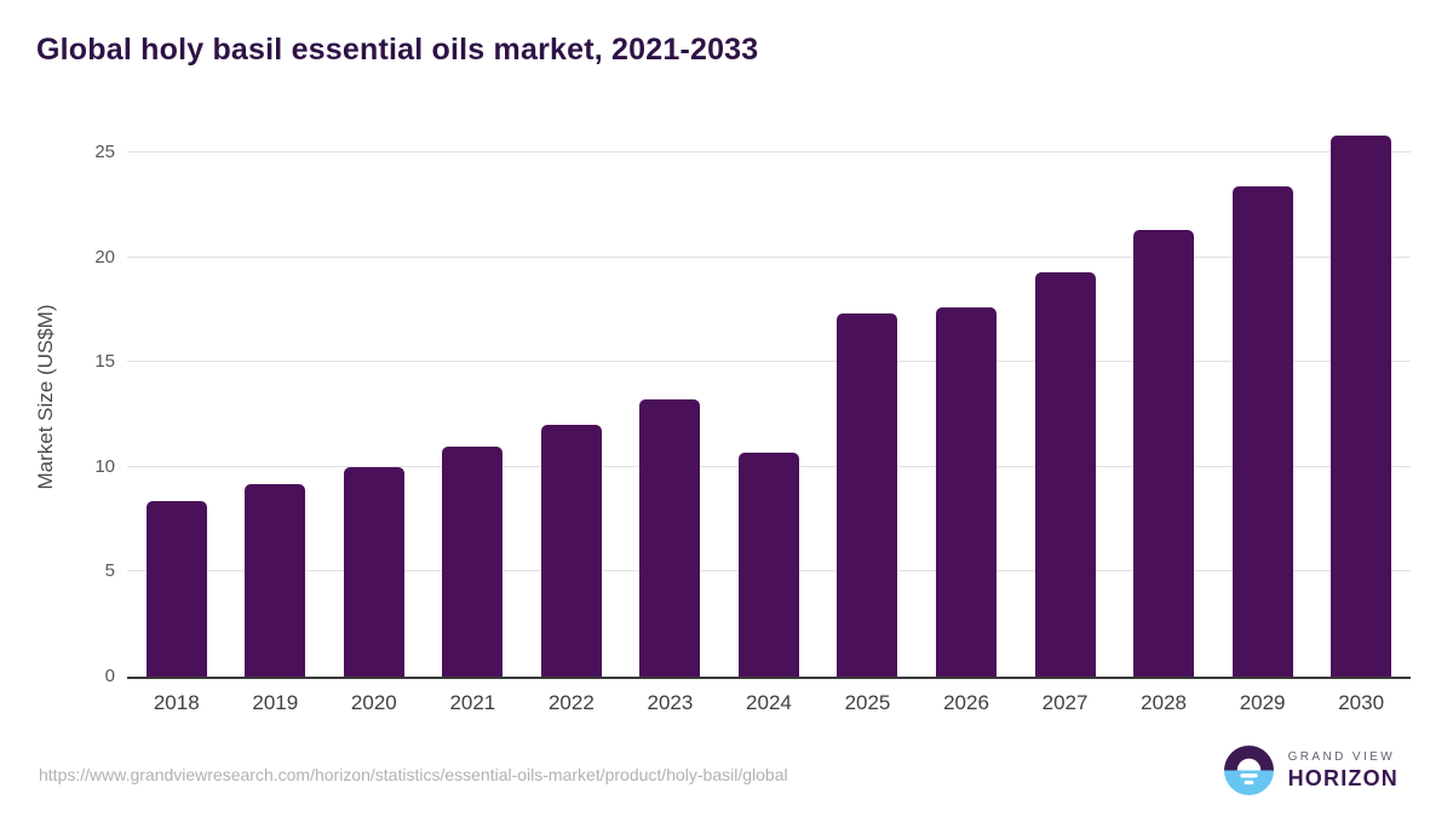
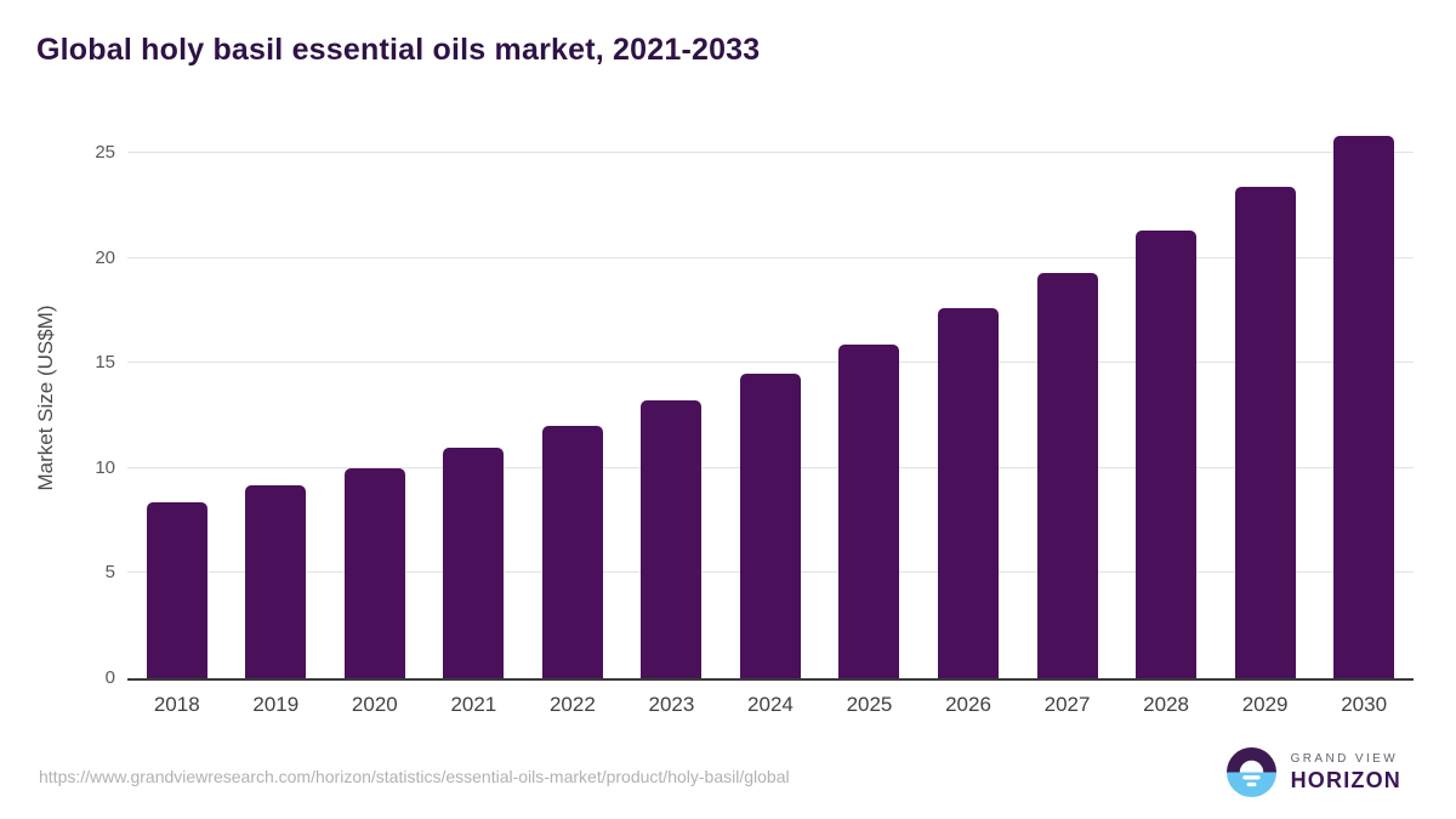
2024: 10.7 -> 14.5
2025: 17.3 -> 15.9
